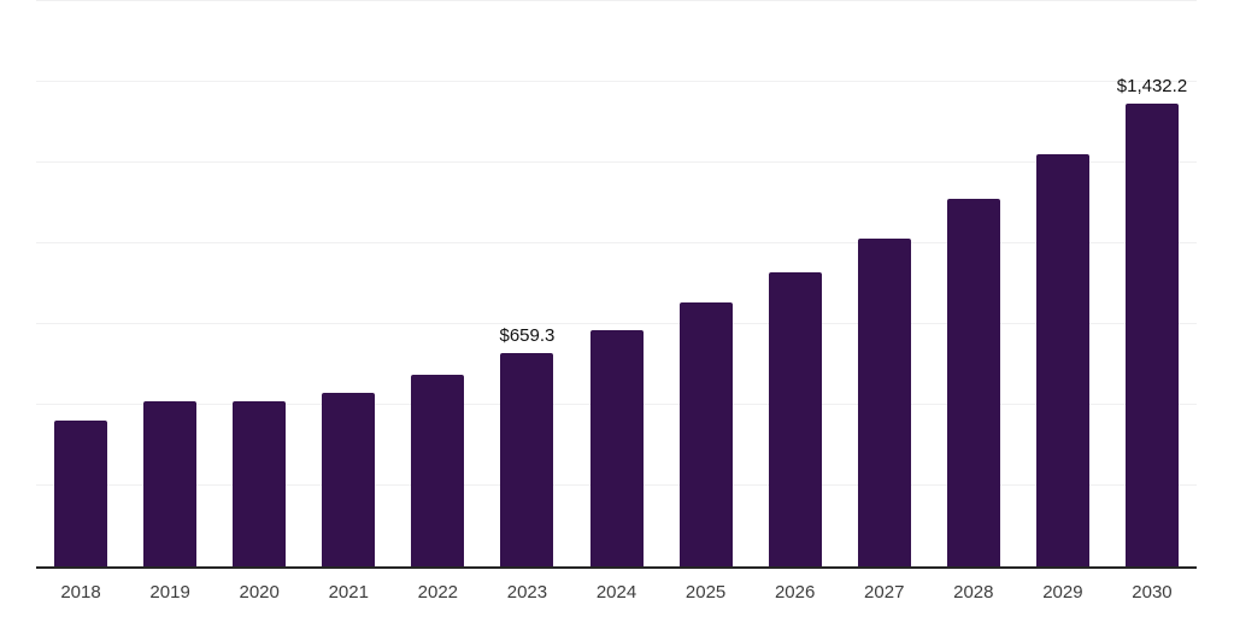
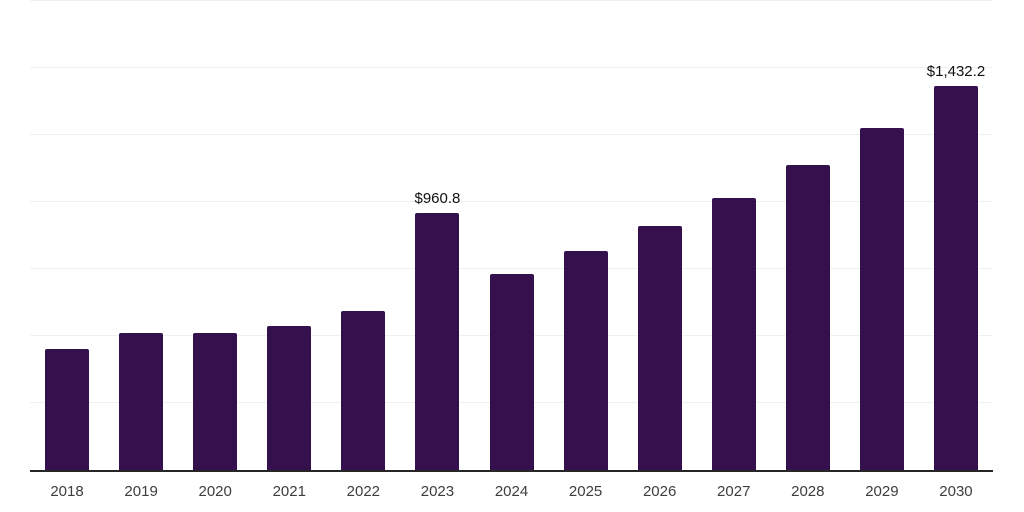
2023: $659.3 -> $960.8
